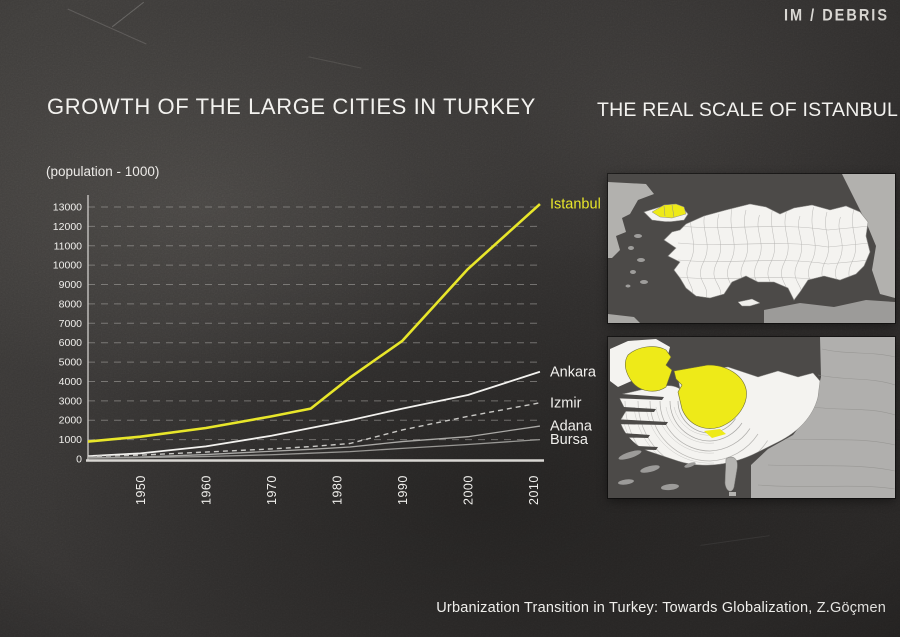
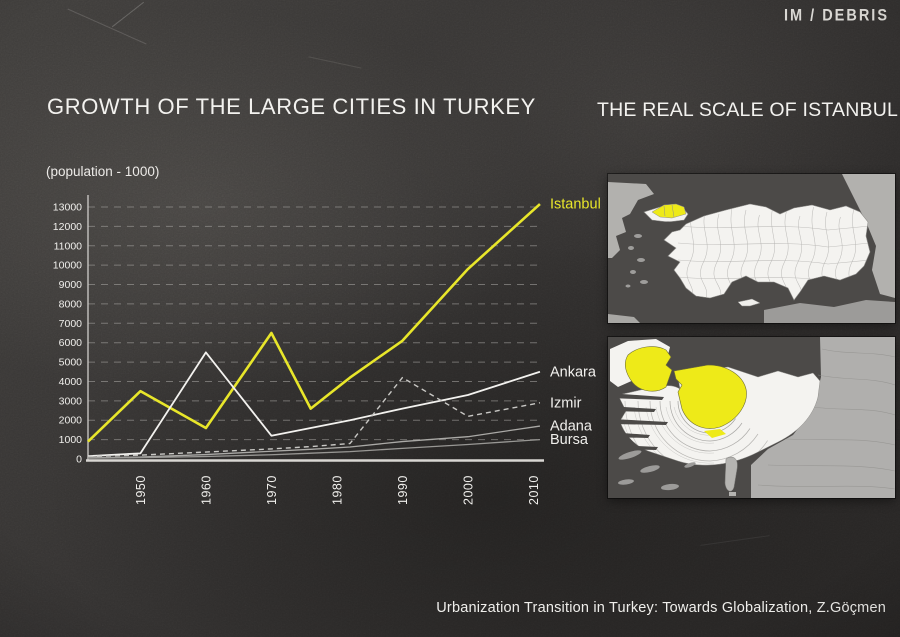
Istanbul/1950: 1200 -> 3500
Ankara/1960: 600 -> 5500
Istanbul/1970: 2200 -> 6500
Izmir/1990: 1500 -> 4200
